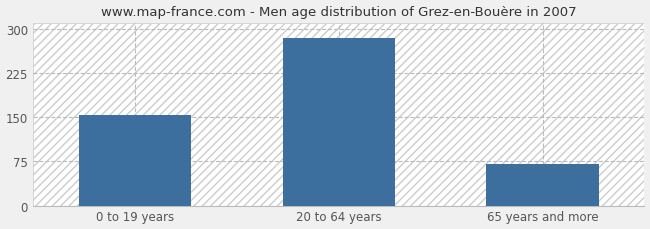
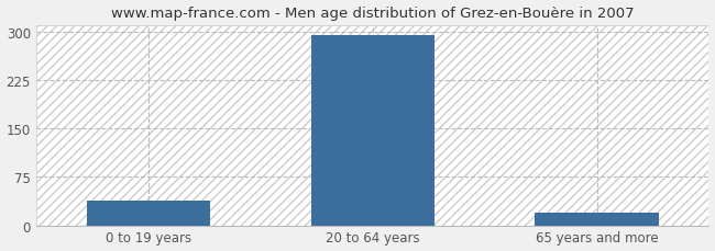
0 to 19 years: 153 -> 38
20 to 64 years: 284 -> 294
65 years and more: 71 -> 20
